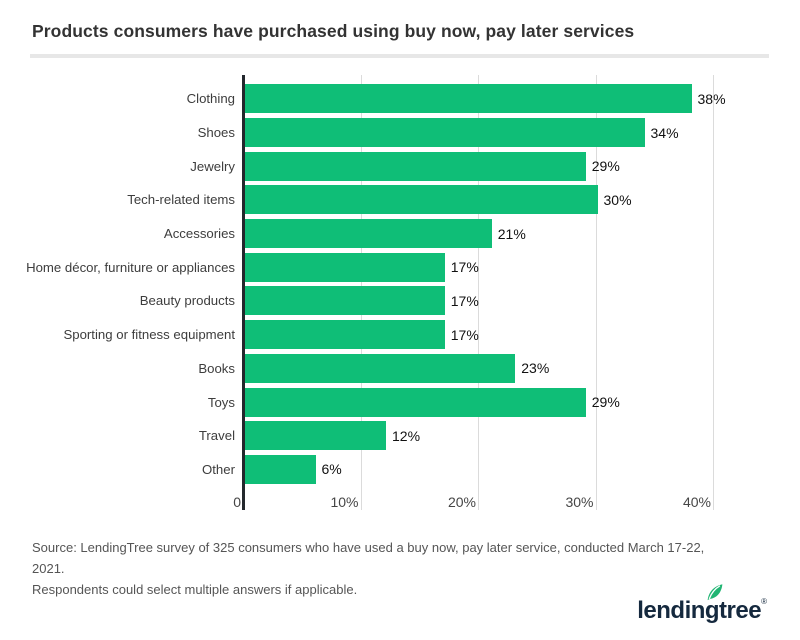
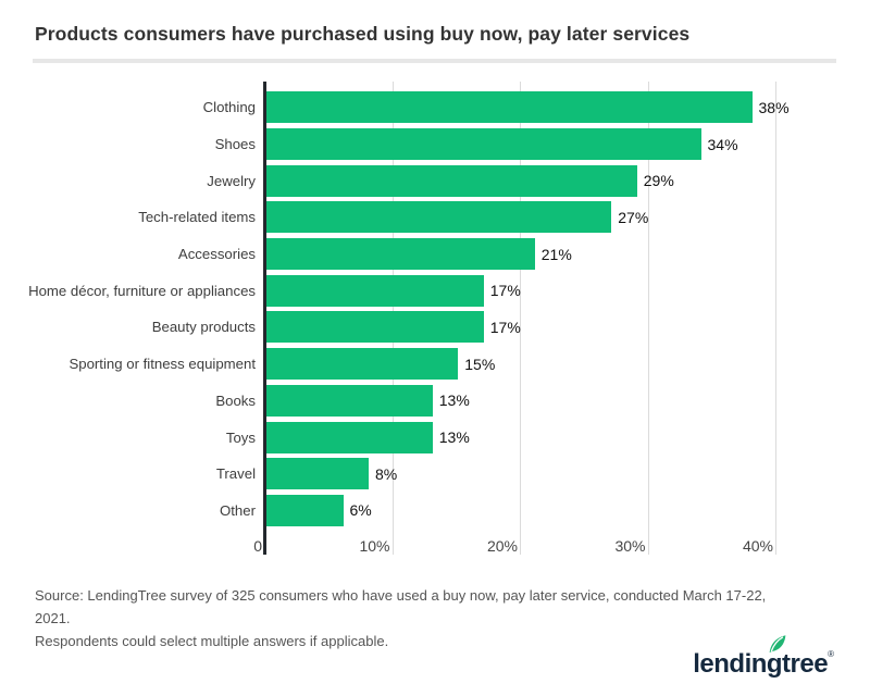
Tech-related items: 30% -> 27%
Sporting or fitness equipment: 17% -> 15%
Books: 23% -> 13%
Toys: 29% -> 13%
Travel: 12% -> 8%
